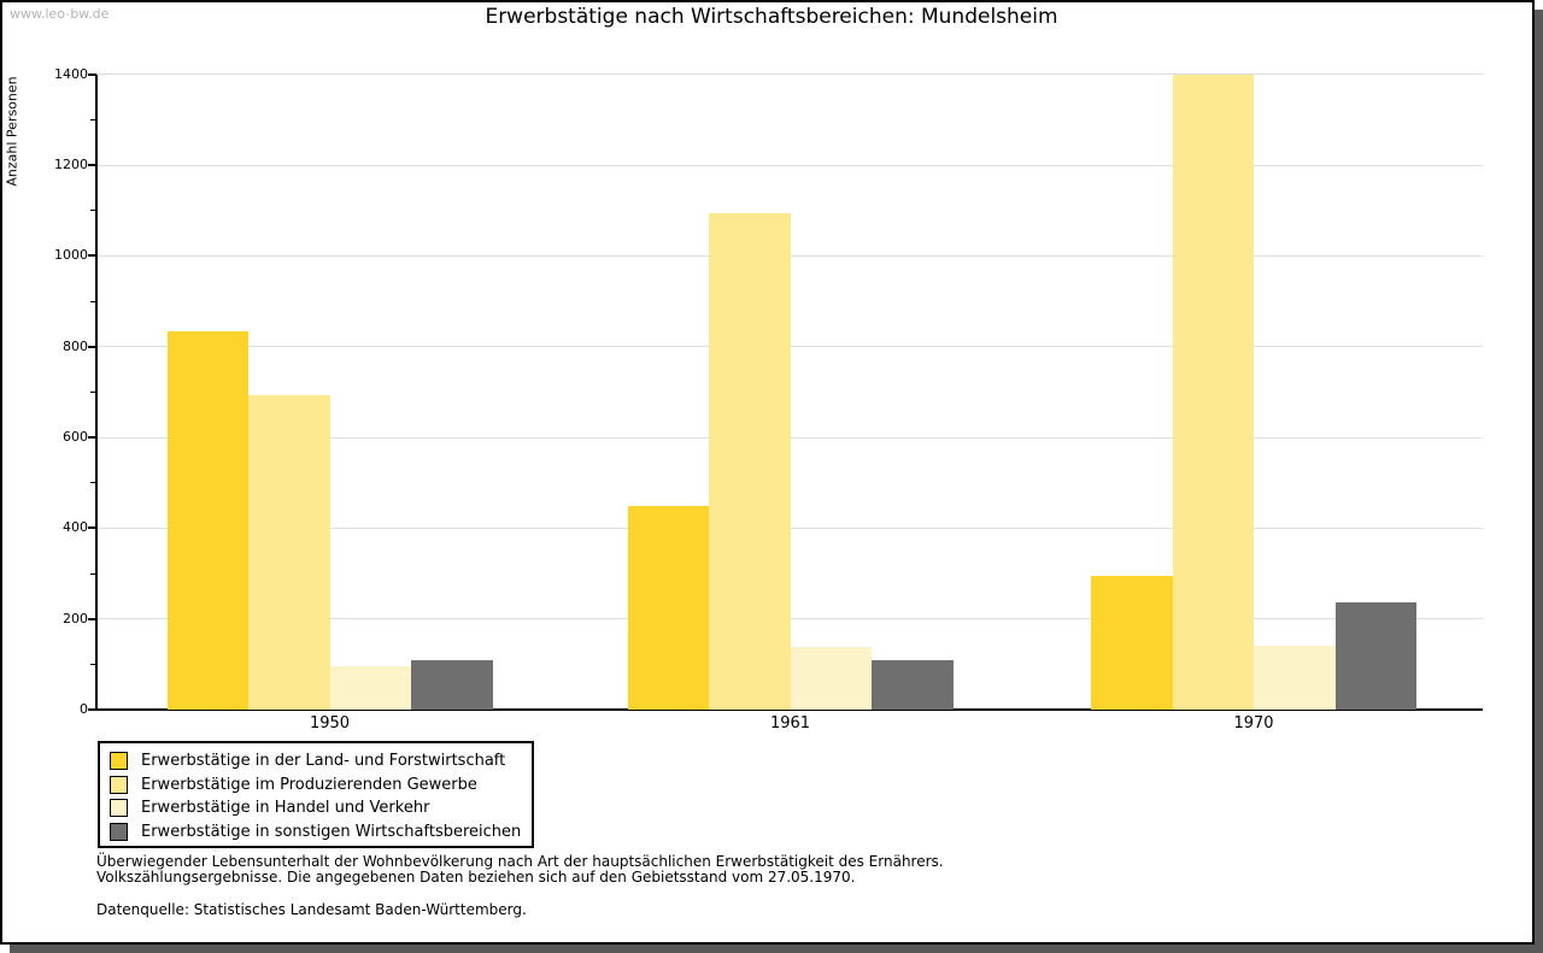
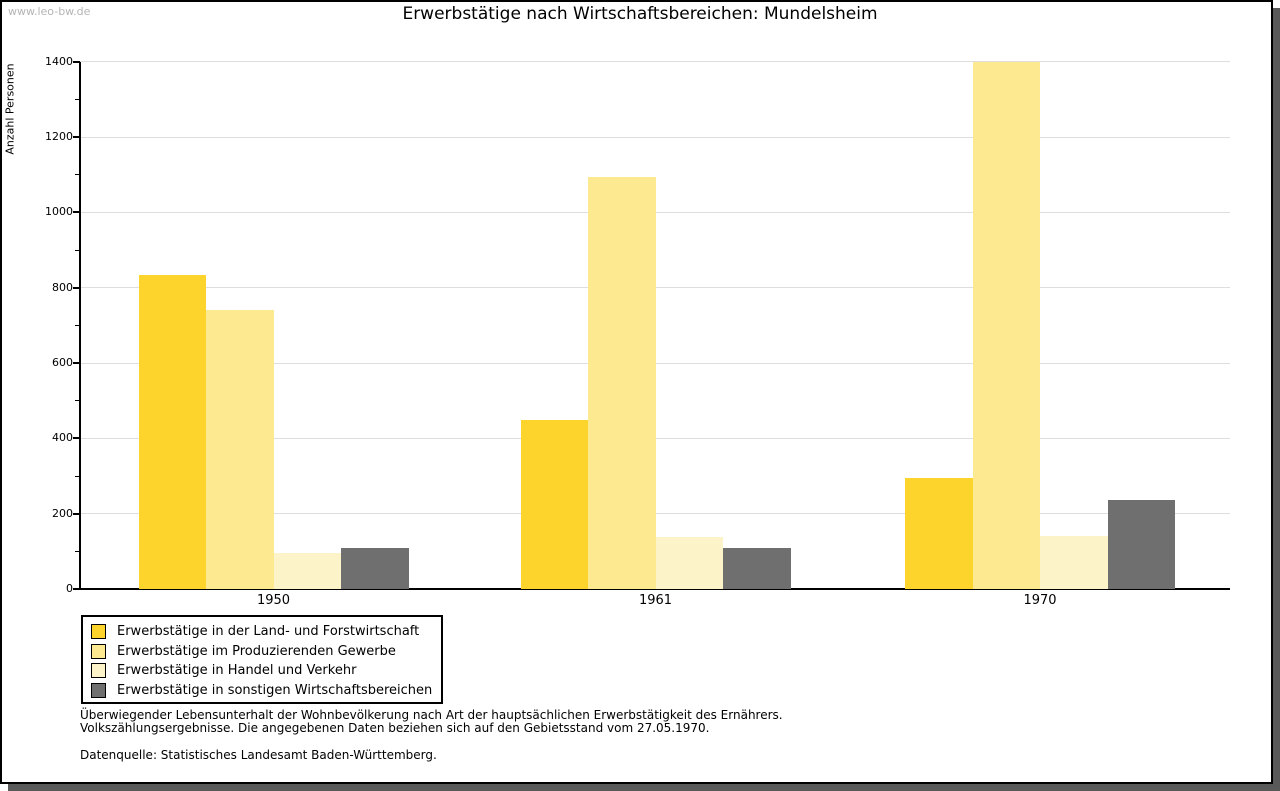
Erwerbstätige im Produzierenden Gewerbe/1950: 690 -> 740
